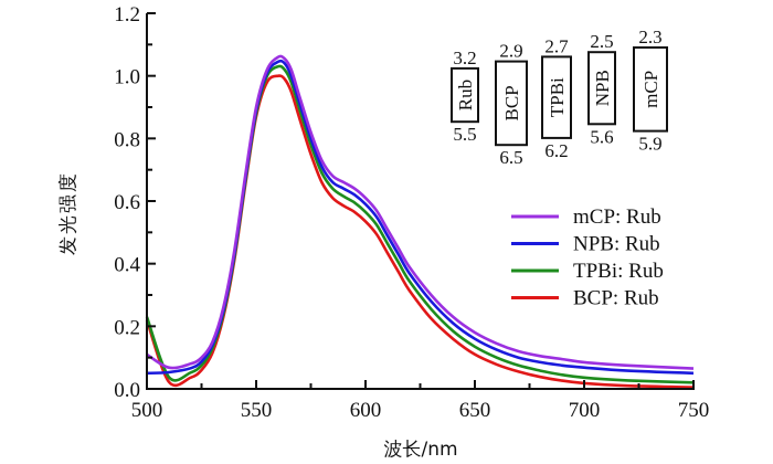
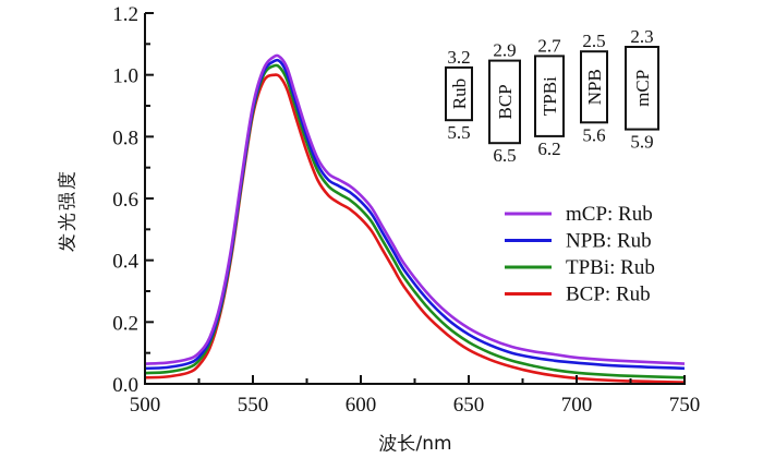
mCP: Rub/500: 0.11 -> 0.07
TPBi: Rub/500: 0.23 -> 0.04
BCP: Rub/500: 0.22 -> 0.02
